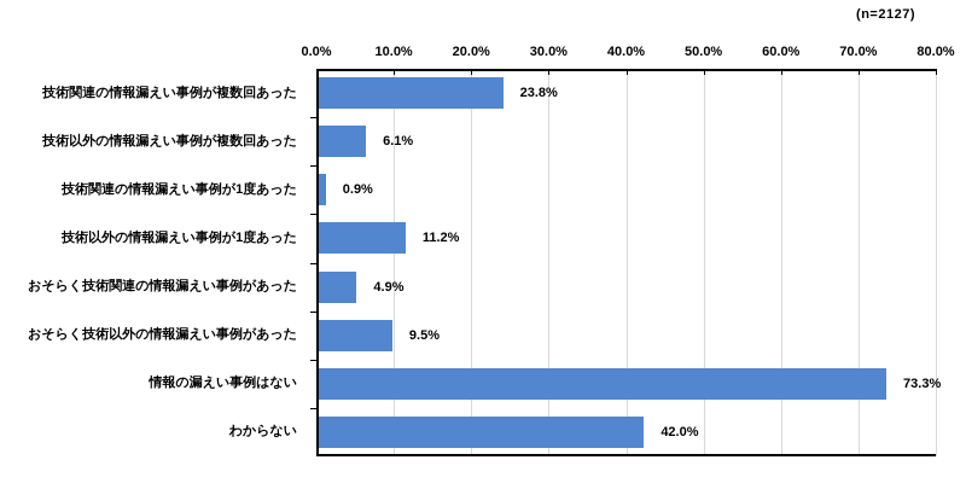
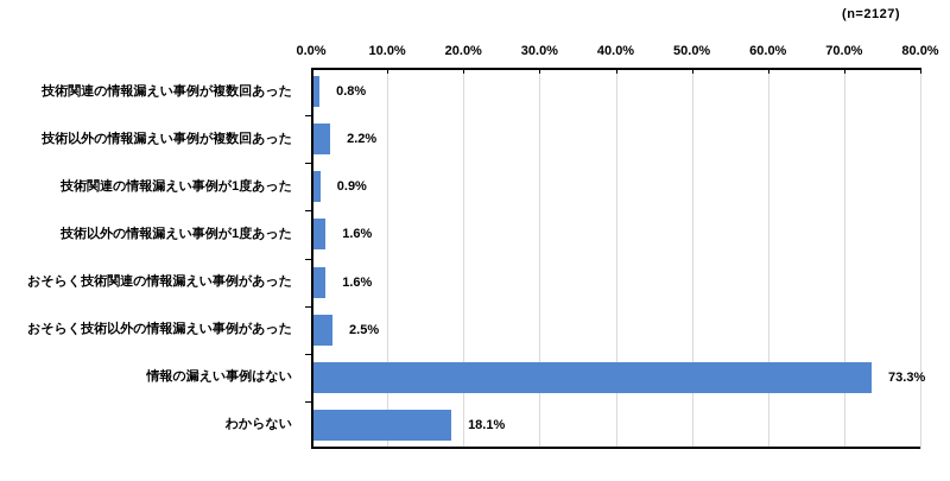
技術関連の情報漏えい事例が複数回あった: 23.8% -> 0.8%
技術以外の情報漏えい事例が複数回あった: 6.1% -> 2.2%
技術以外の情報漏えい事例が1度あった: 11.2% -> 1.6%
おそらく技術関連の情報漏えい事例があった: 4.9% -> 1.6%
おそらく技術以外の情報漏えい事例があった: 9.5% -> 2.5%
わからない: 42.0% -> 18.1%
